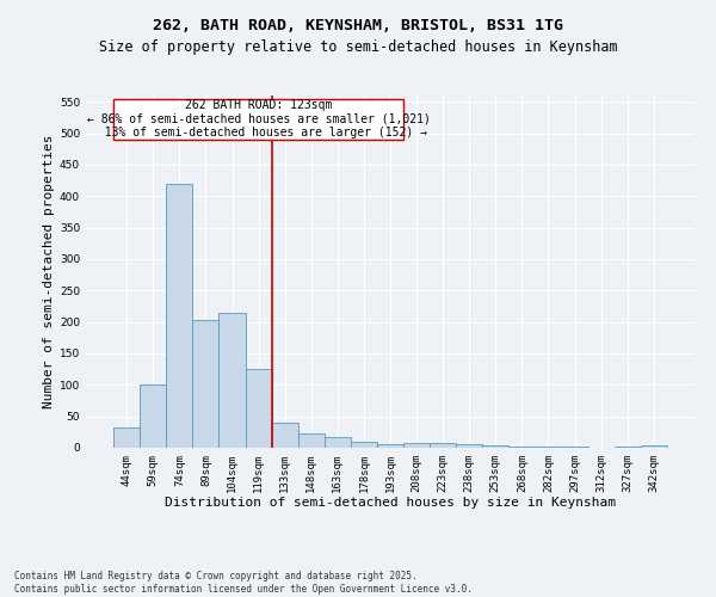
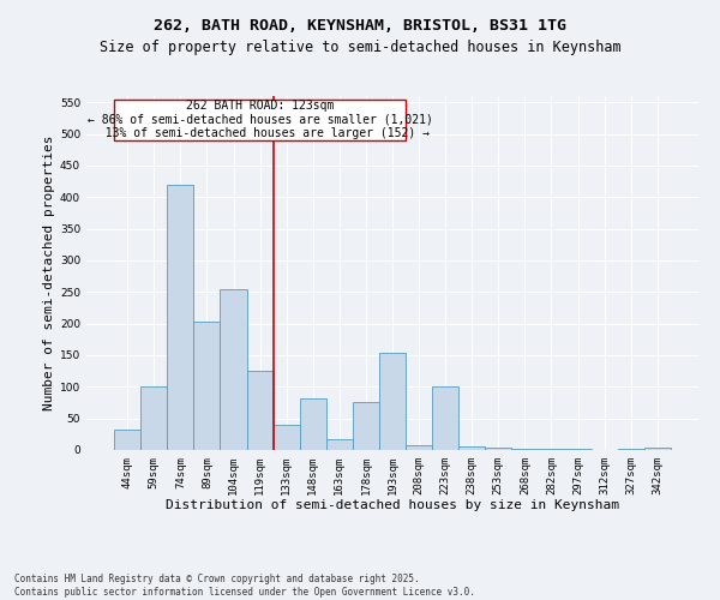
104sqm: 215 -> 254
148sqm: 23 -> 82
178sqm: 9 -> 76
193sqm: 5 -> 154
223sqm: 7 -> 100
